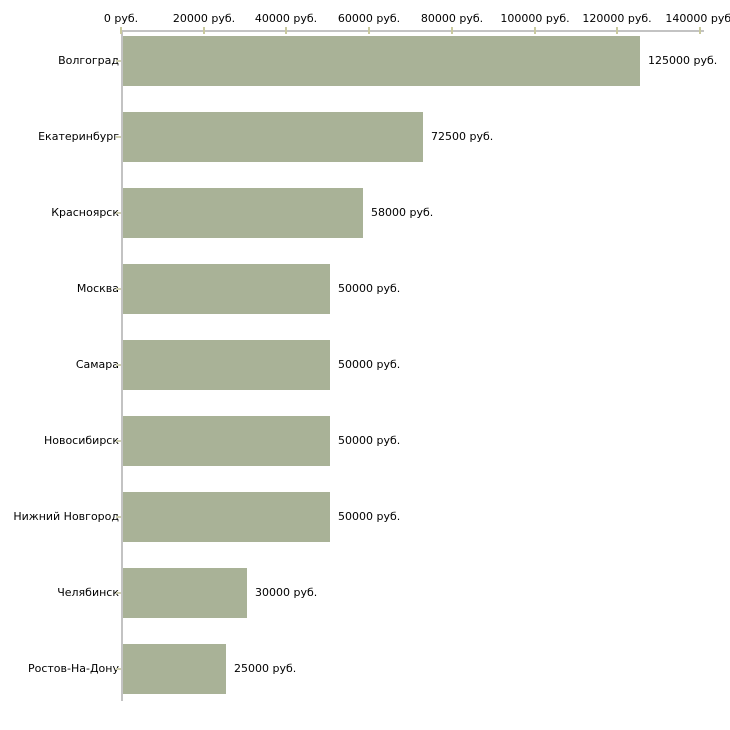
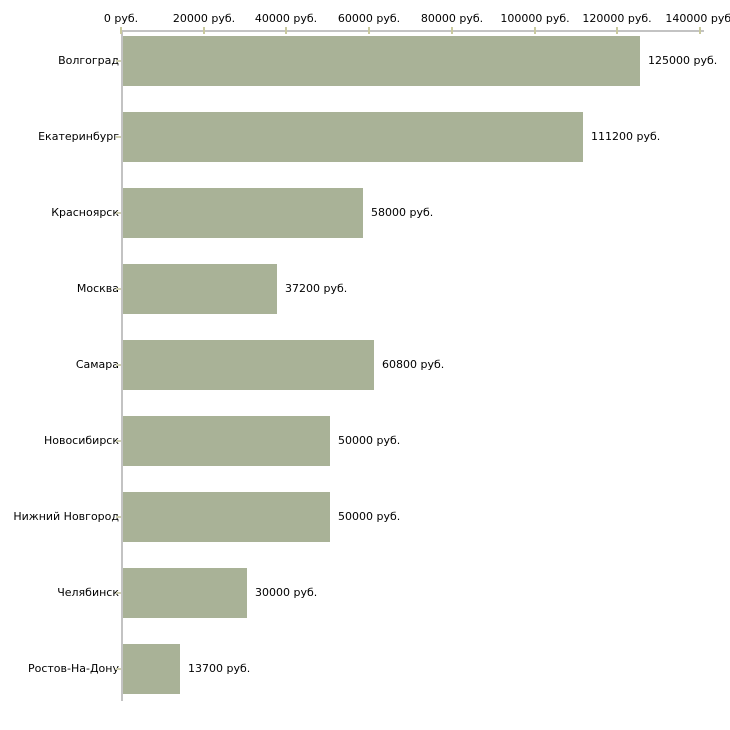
Екатеринбург: 72500 -> 111200
Москва: 50000 -> 37200
Самара: 50000 -> 60800
Ростов-На-Дону: 25000 -> 13700
